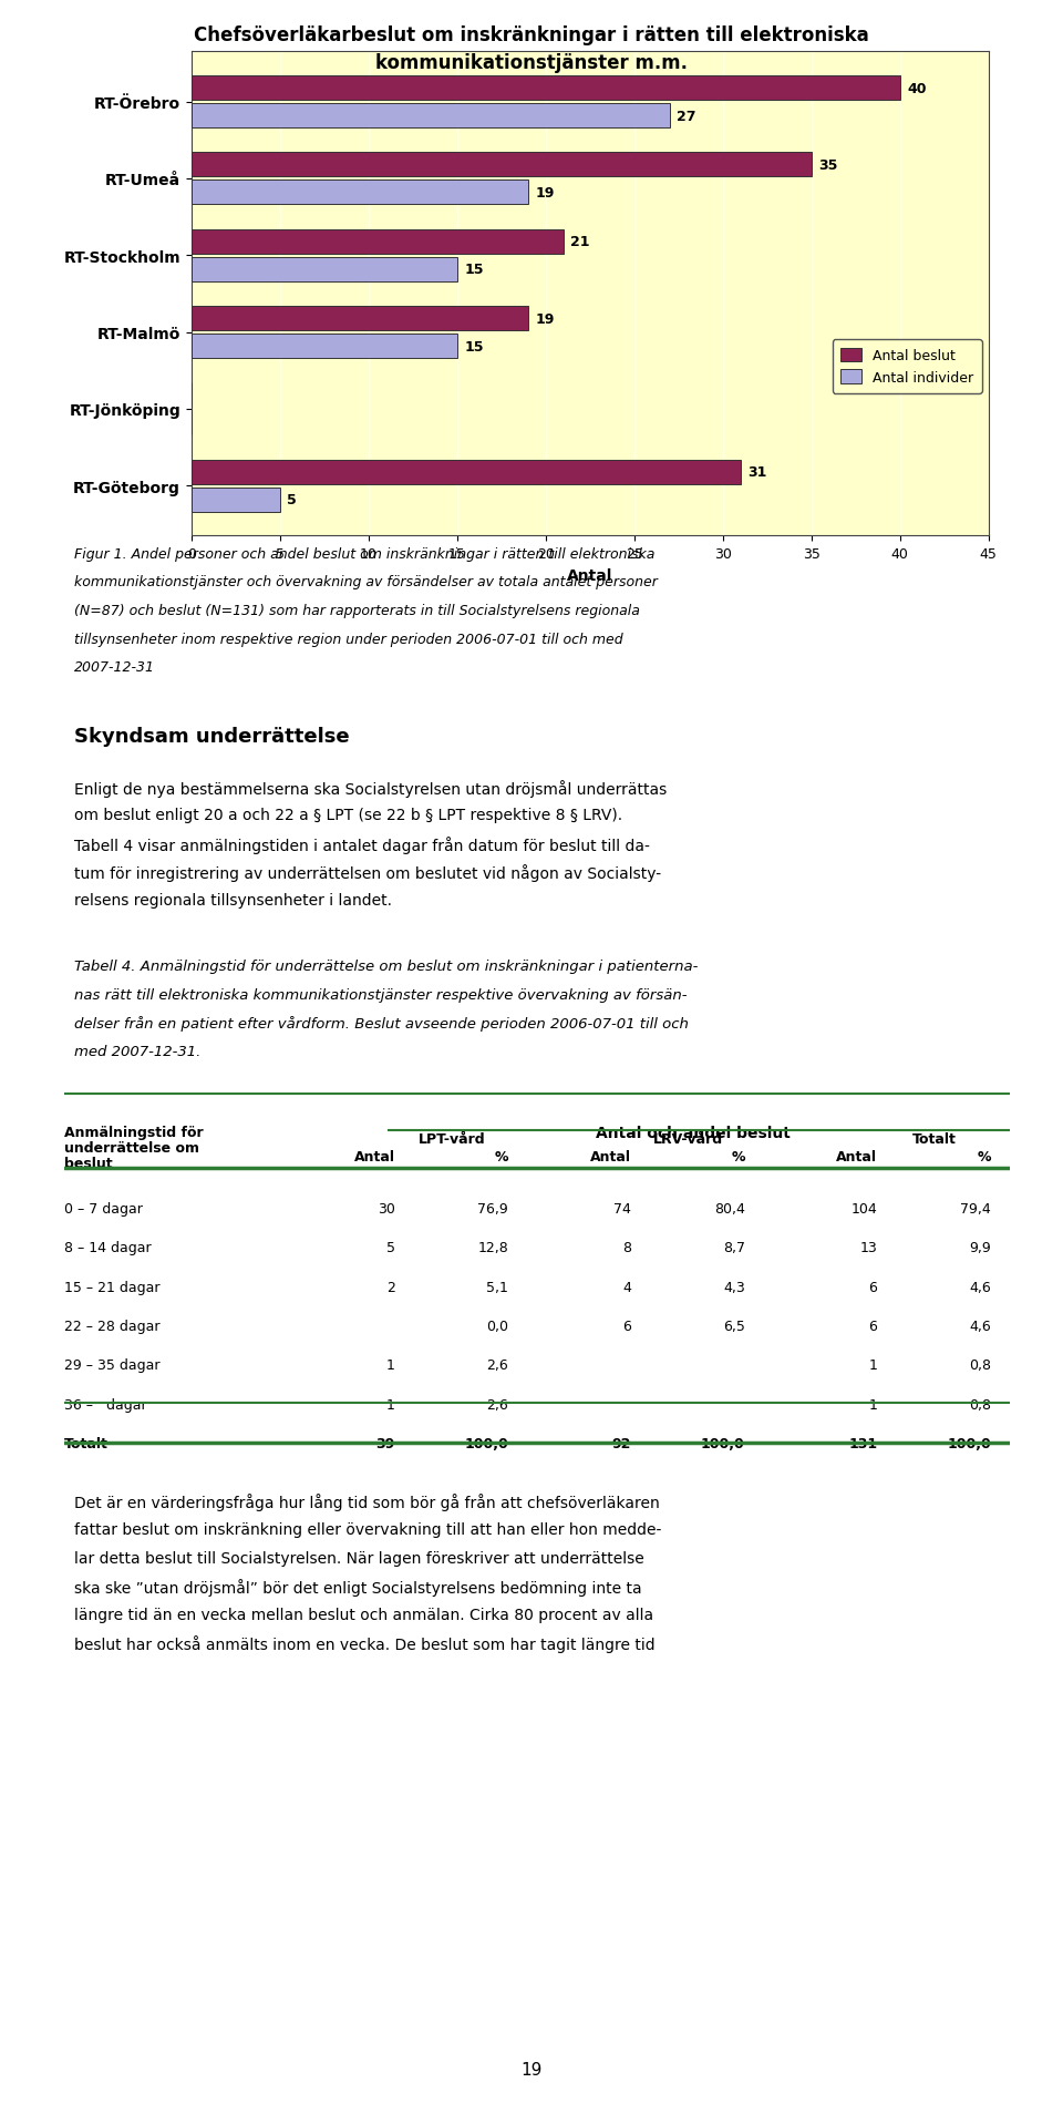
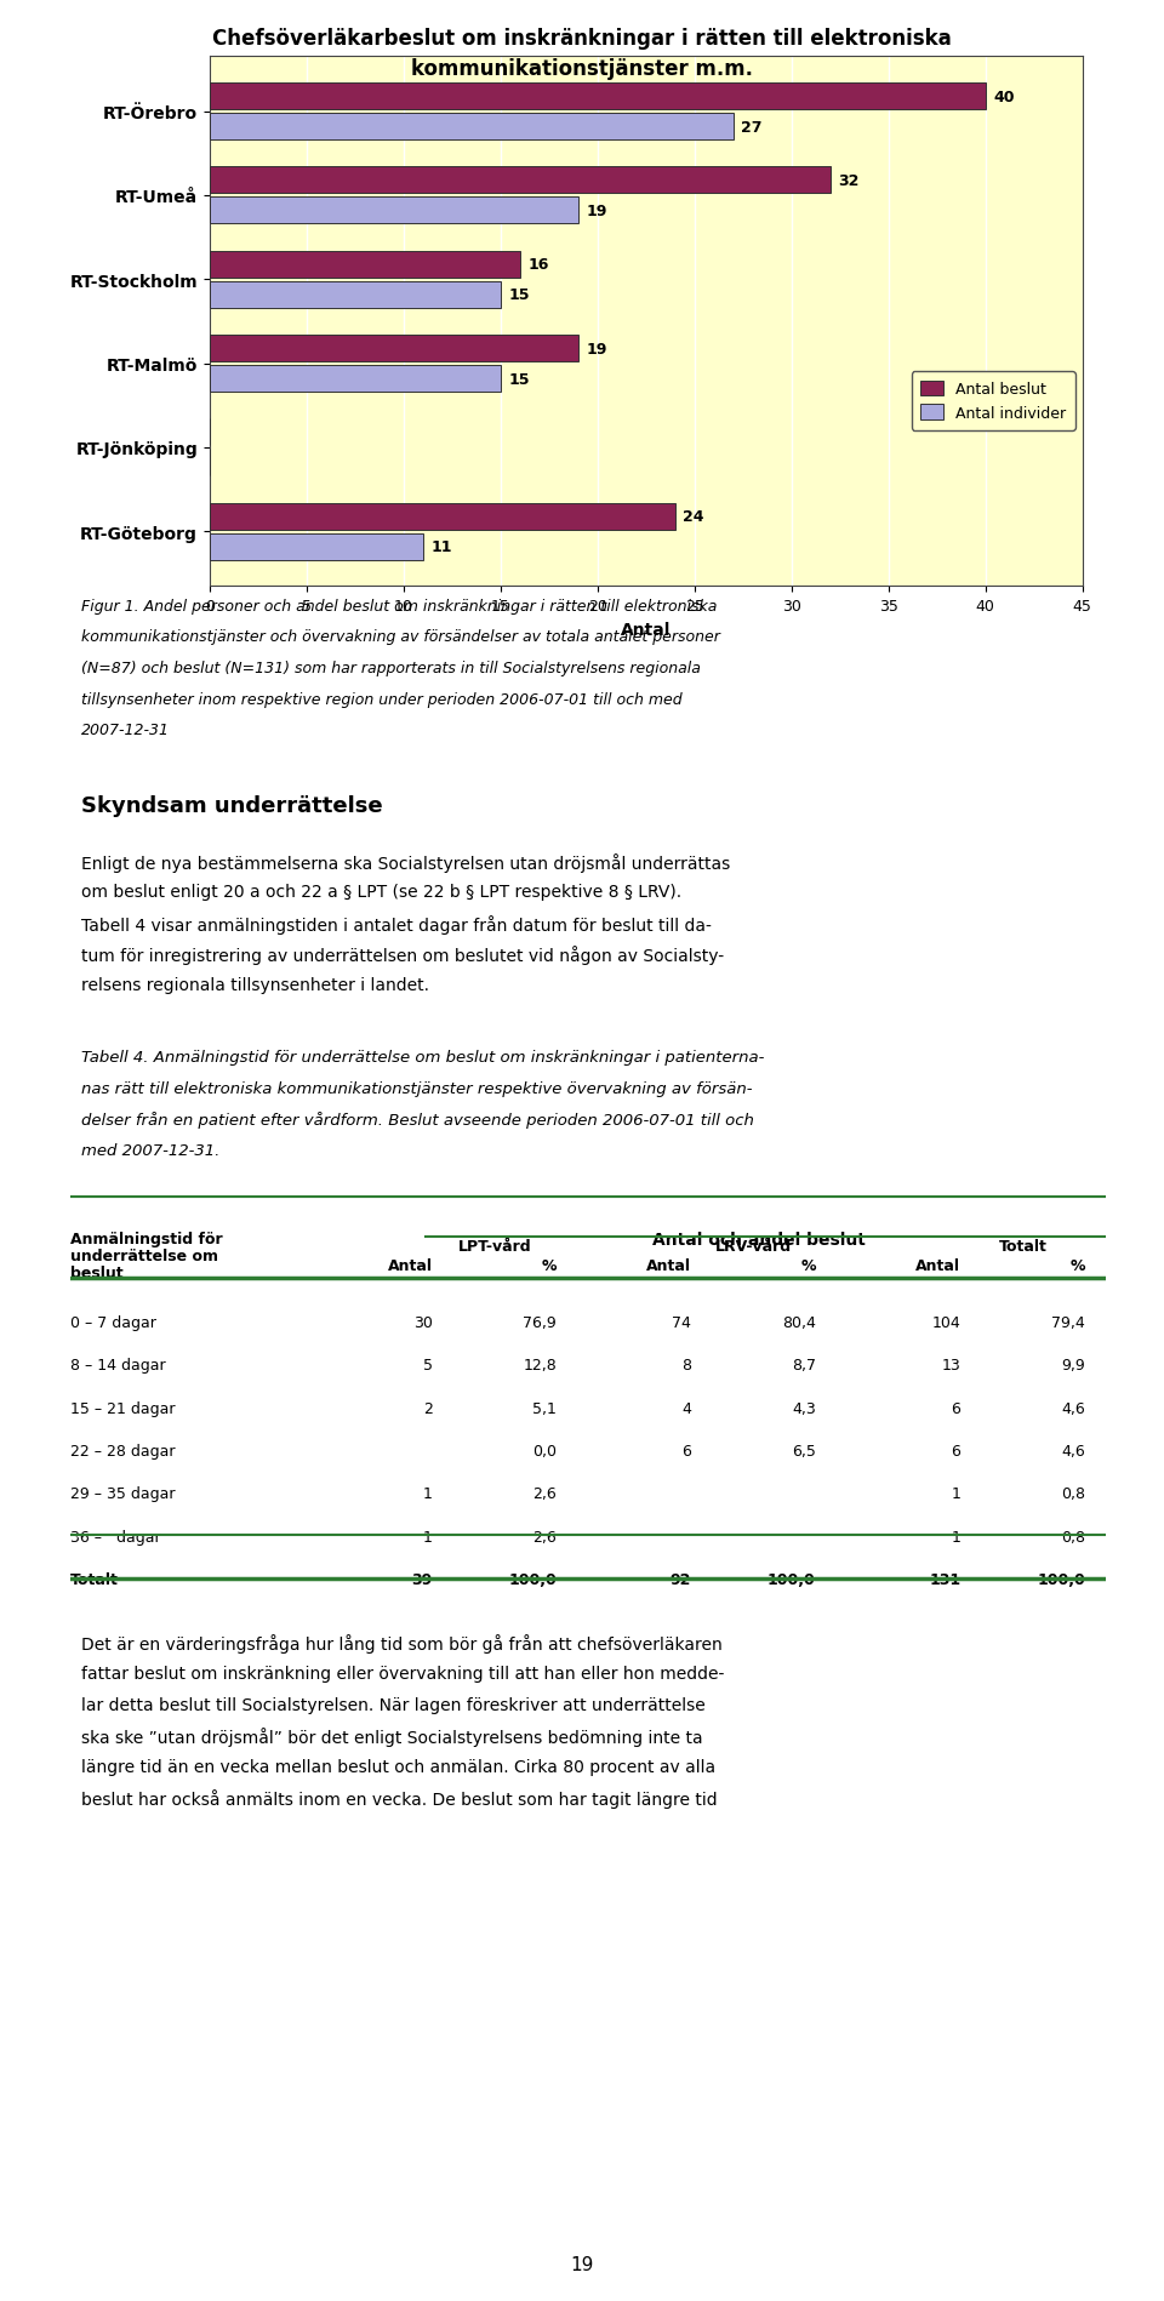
Antal beslut/RT-Umeå: 35 -> 32
Antal beslut/RT-Stockholm: 21 -> 16
Antal beslut/RT-Göteborg: 31 -> 24
Antal individer/RT-Göteborg: 5 -> 11
